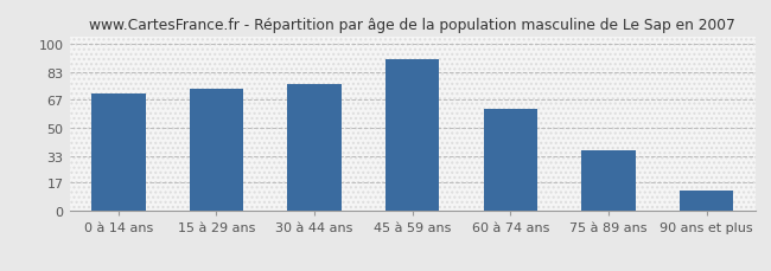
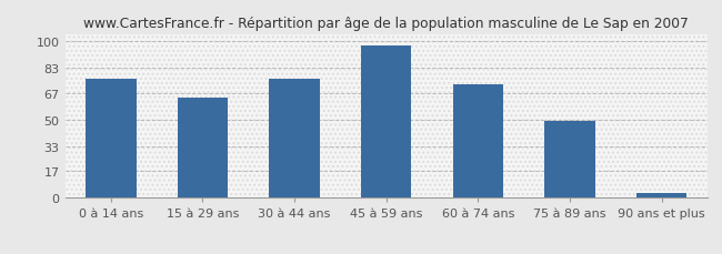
0 à 14 ans: 70 -> 76
15 à 29 ans: 73 -> 64
45 à 59 ans: 91 -> 97
60 à 74 ans: 61 -> 72
75 à 89 ans: 36 -> 49
90 ans et plus: 12 -> 3
